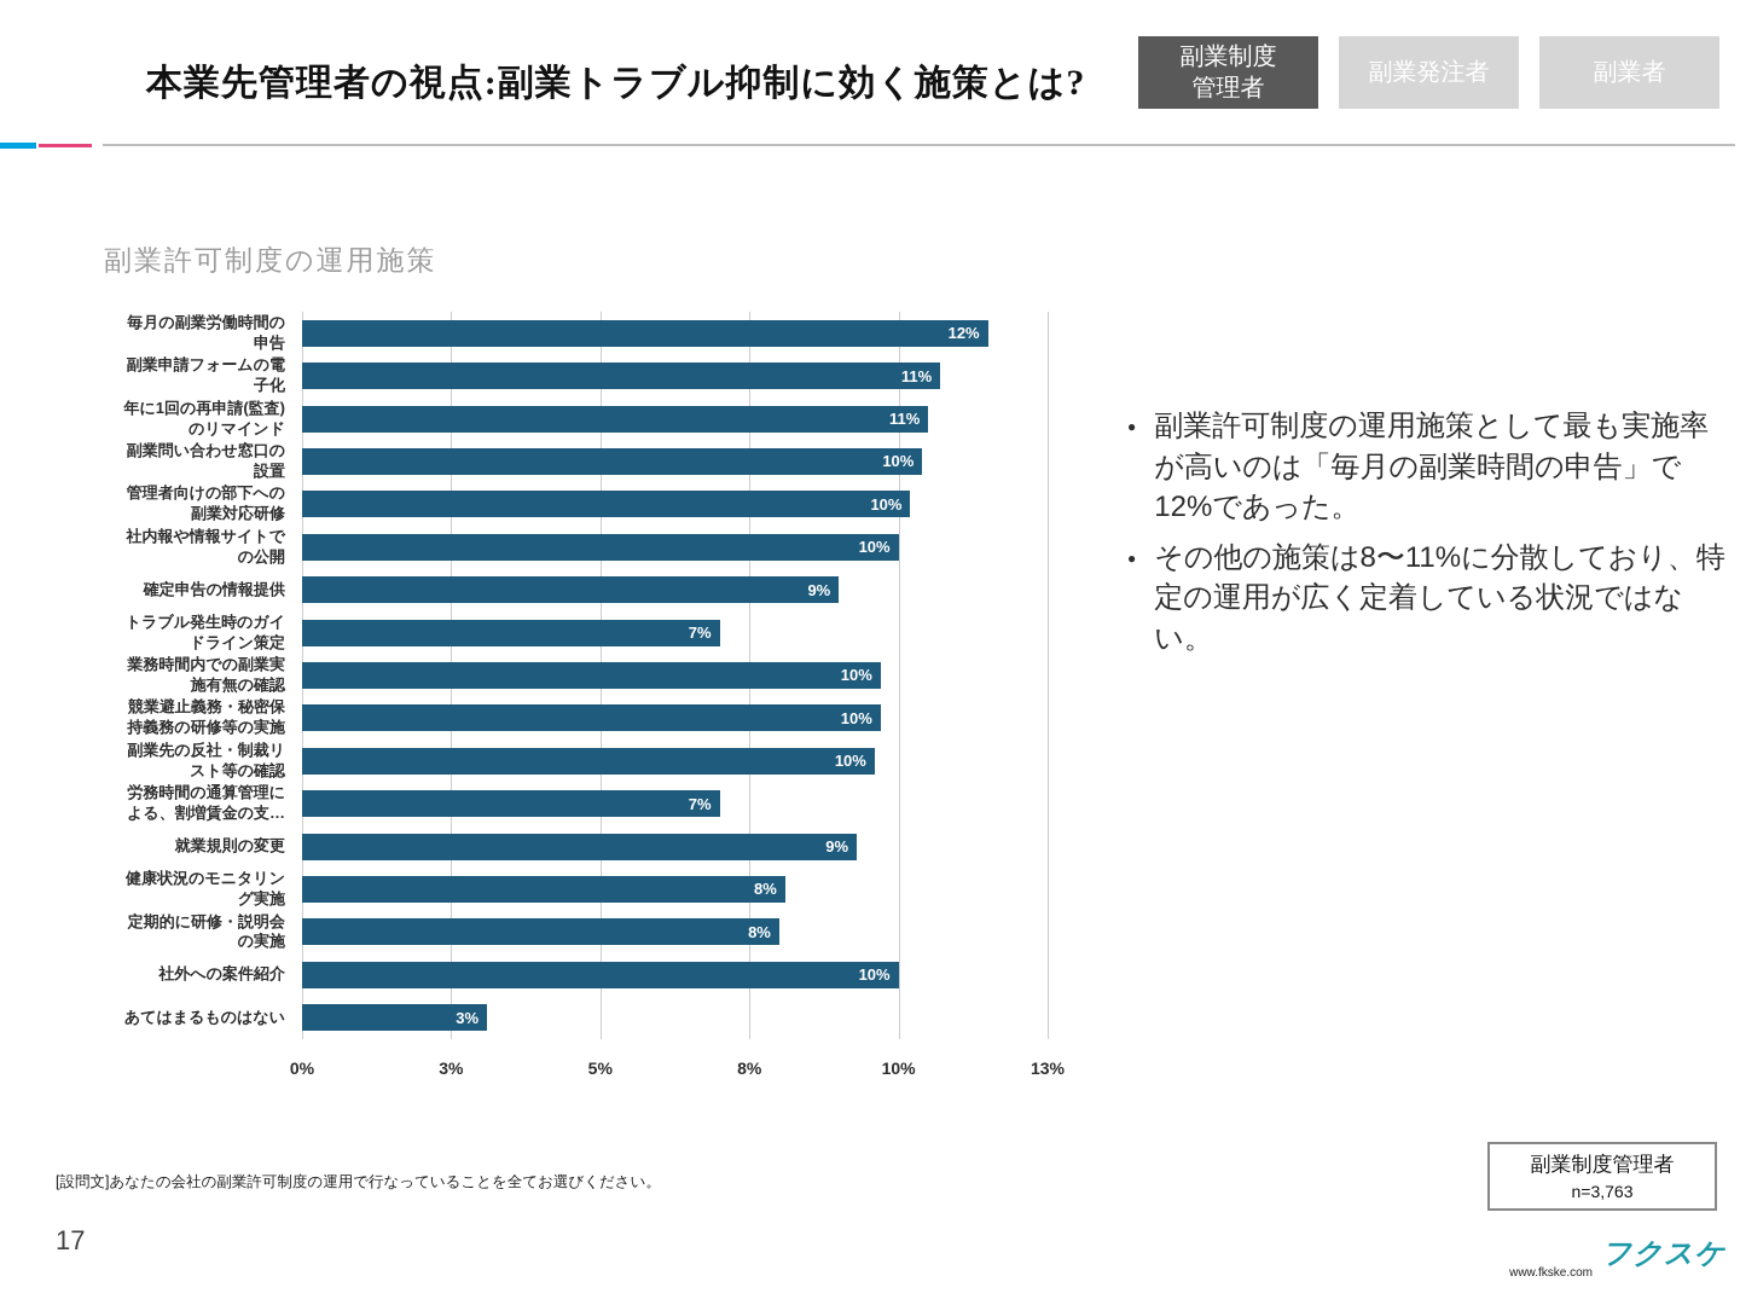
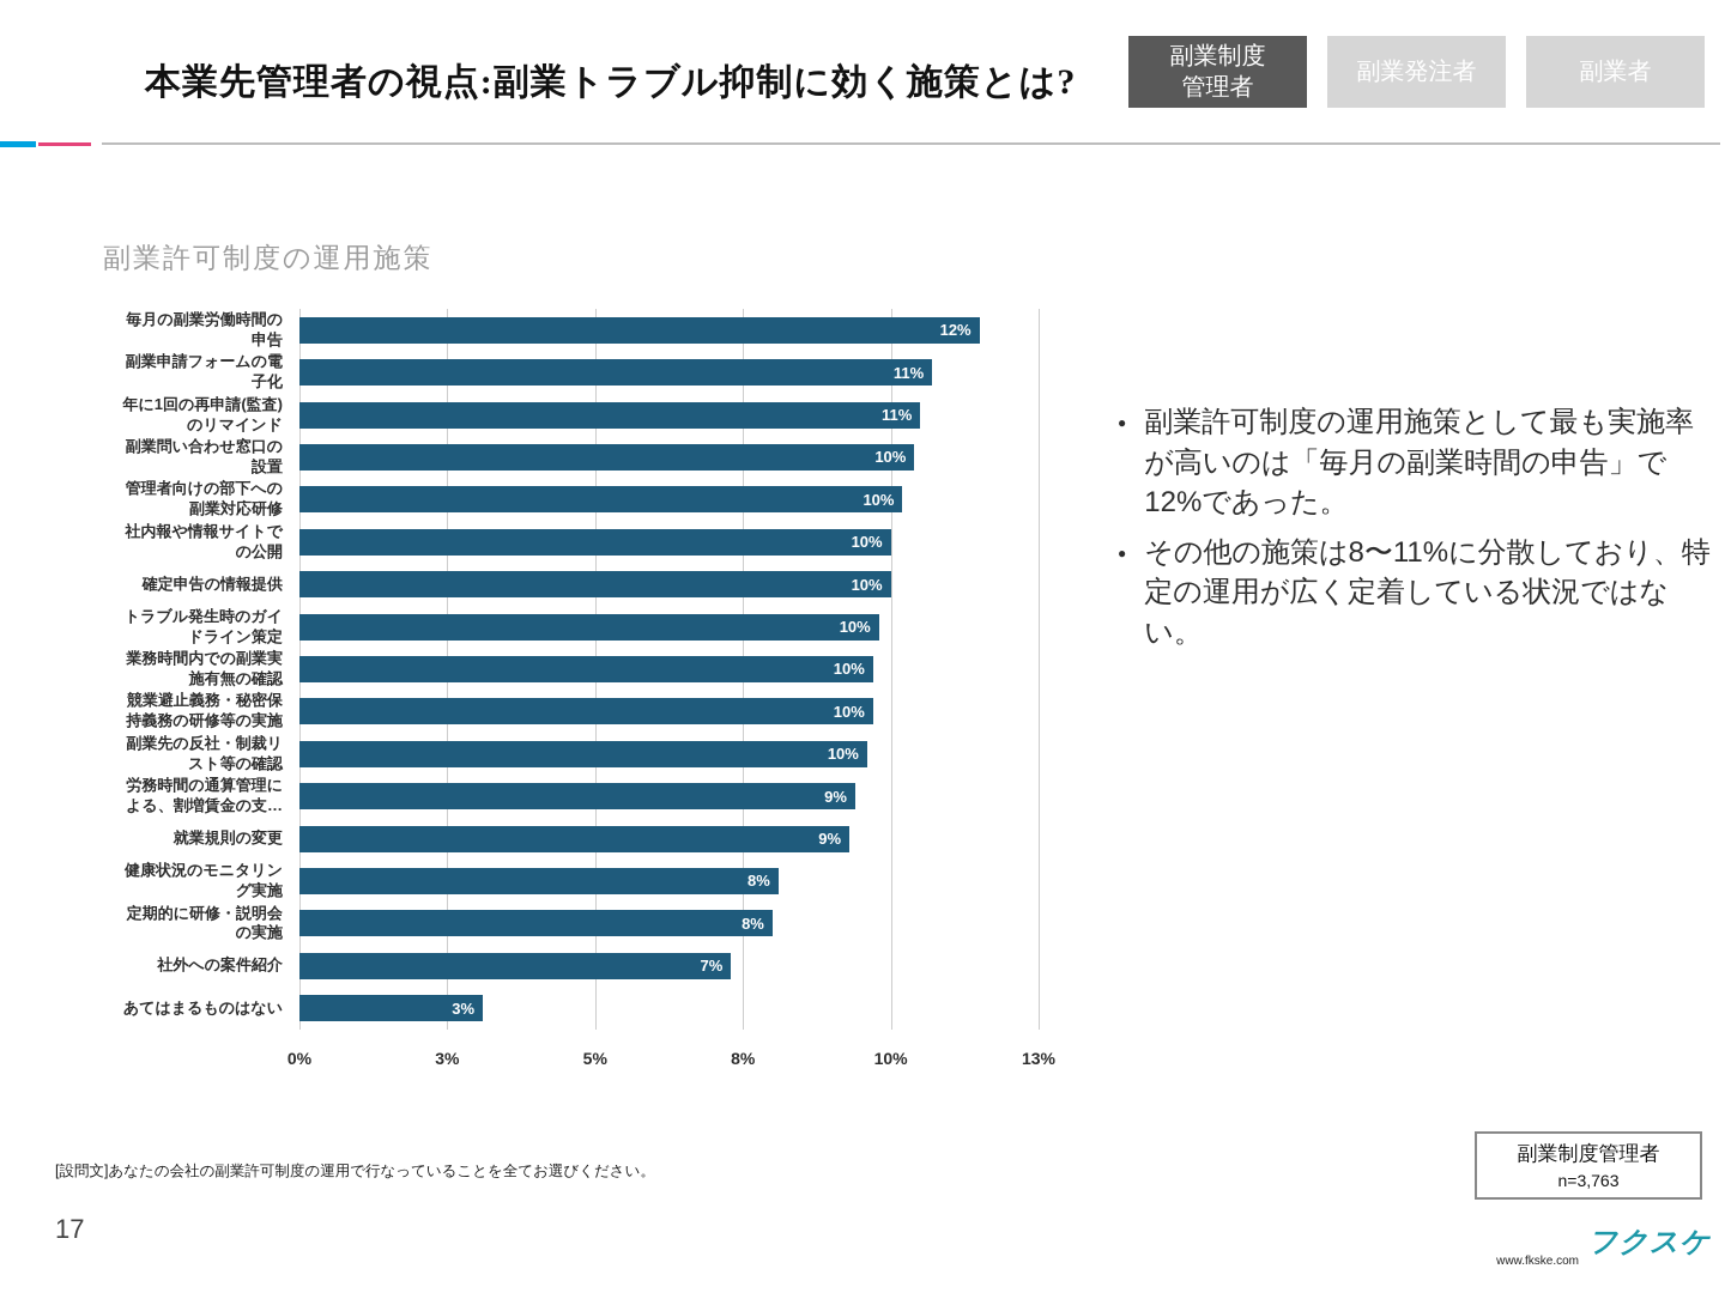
確定申告の情報提供: 9% -> 10%
トラブル発生時のガイドライン策定: 7% -> 10%
労務時間の通算管理による、割増賃金の支…: 7% -> 9%
社外への案件紹介: 10% -> 7%
